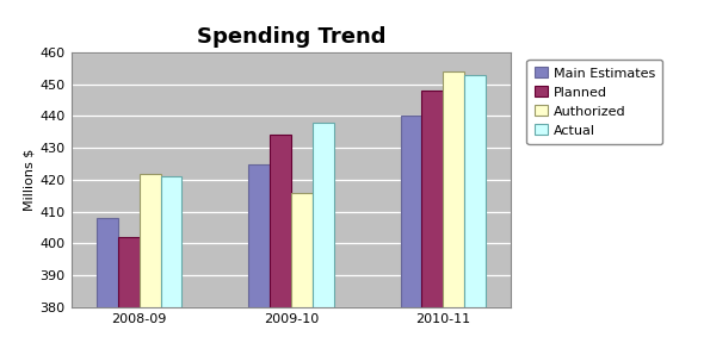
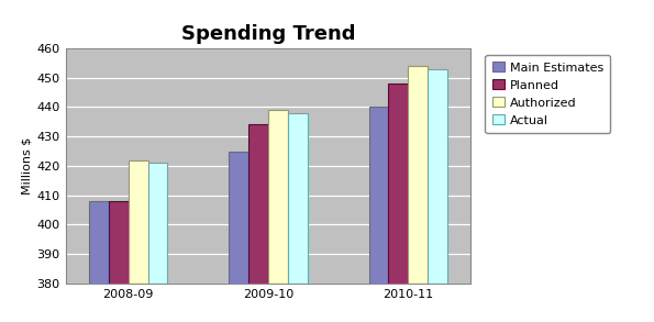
Planned/2008-09: 402 -> 408
Authorized/2009-10: 416 -> 439
